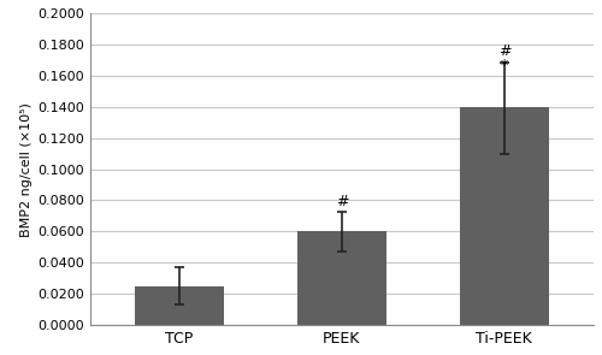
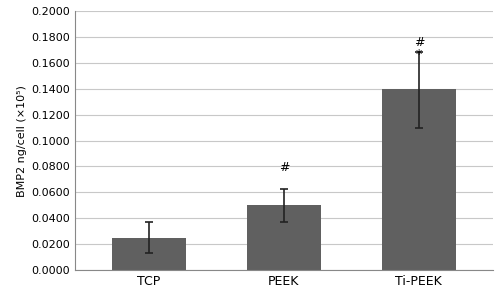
PEEK: 0.060 -> 0.050
